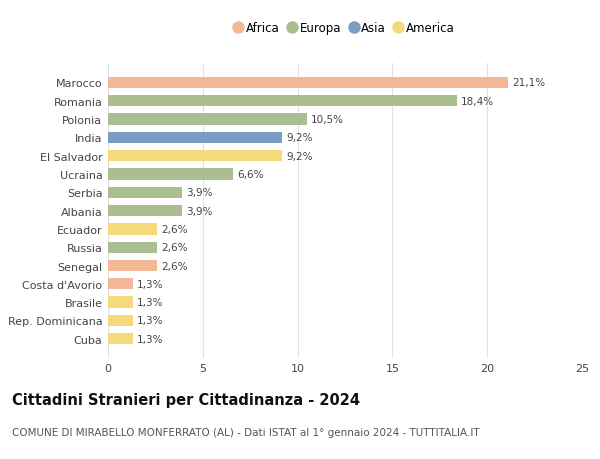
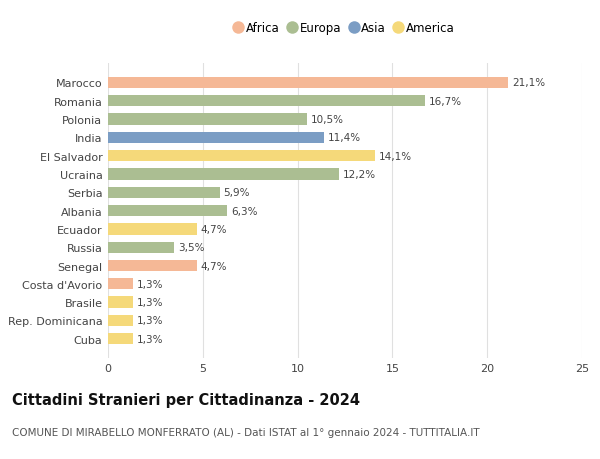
Romania: 18,4% -> 16,7%
India: 9,2% -> 11,4%
El Salvador: 9,2% -> 14,1%
Ucraina: 6,6% -> 12,2%
Serbia: 3,9% -> 5,9%
Albania: 3,9% -> 6,3%
Ecuador: 2,6% -> 4,7%
Russia: 2,6% -> 3,5%
Senegal: 2,6% -> 4,7%
